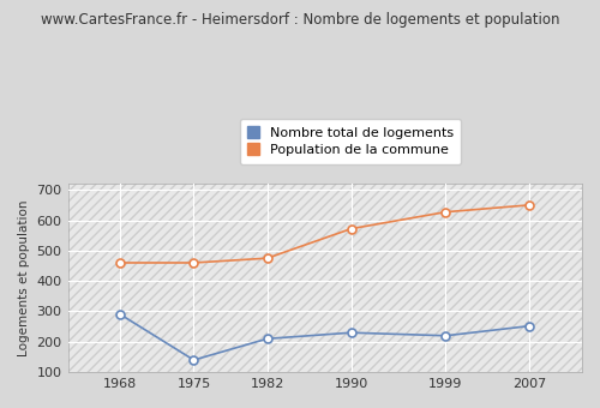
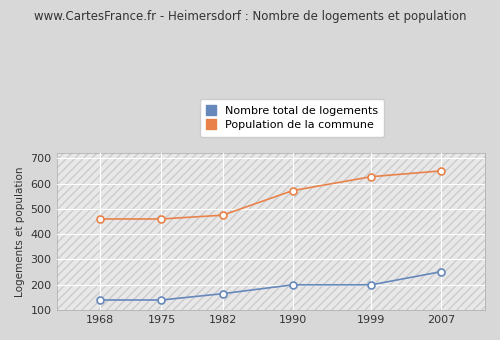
Nombre total de logements/1968: 290 -> 140
Nombre total de logements/1982: 210 -> 165
Nombre total de logements/1990: 230 -> 200
Nombre total de logements/1999: 220 -> 200
